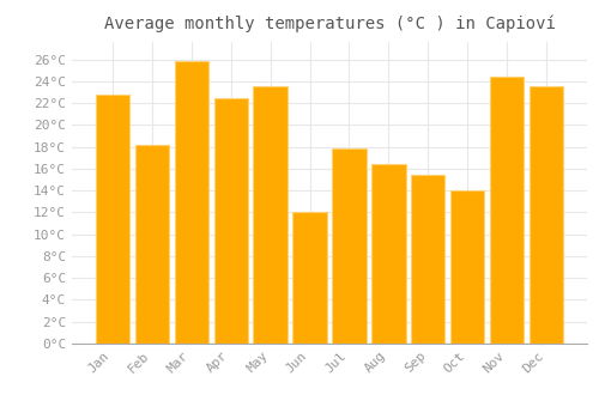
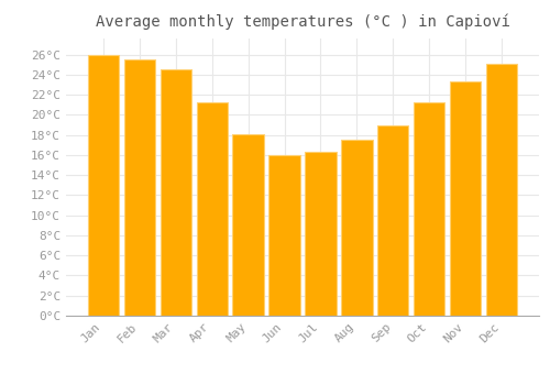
Jan: 22.8°C -> 26.0°C
Feb: 18.2°C -> 25.5°C
Mar: 25.8°C -> 24.5°C
Apr: 22.4°C -> 21.2°C
May: 23.6°C -> 18.1°C
Jun: 12.0°C -> 16.0°C
Jul: 17.8°C -> 16.3°C
Aug: 16.4°C -> 17.5°C
Sep: 15.4°C -> 19.0°C
Oct: 14.0°C -> 21.3°C
Nov: 24.4°C -> 23.3°C
Dec: 23.6°C -> 25.1°C
